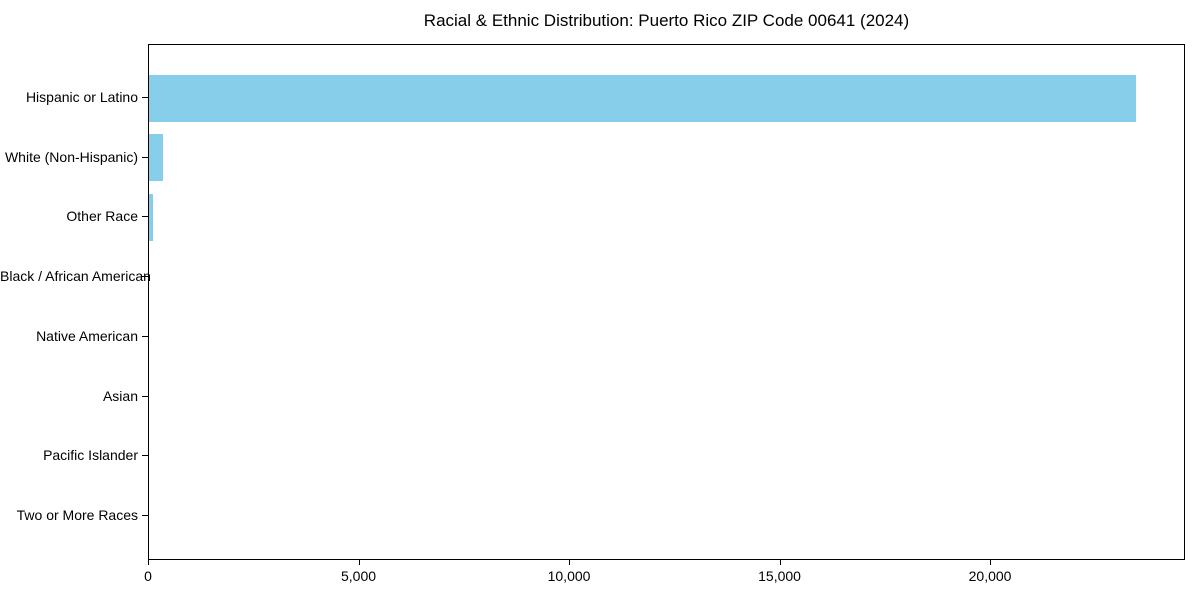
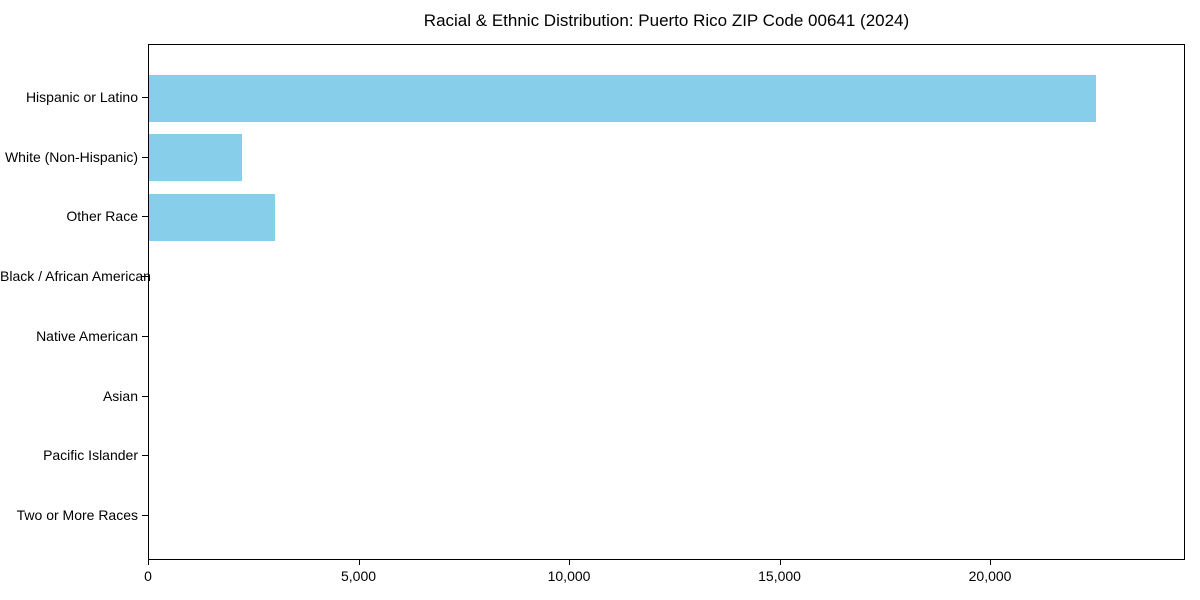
Hispanic or Latino: 23400 -> 22500
White (Non-Hispanic): 300 -> 2200
Other Race: 100 -> 3000
